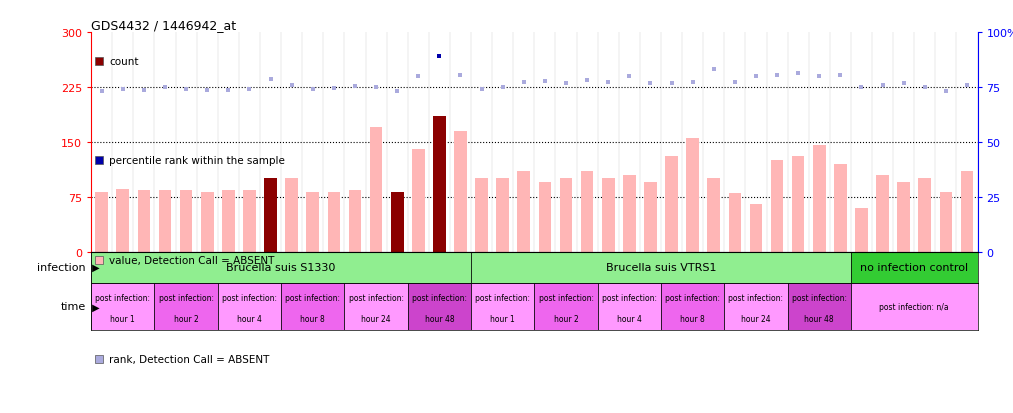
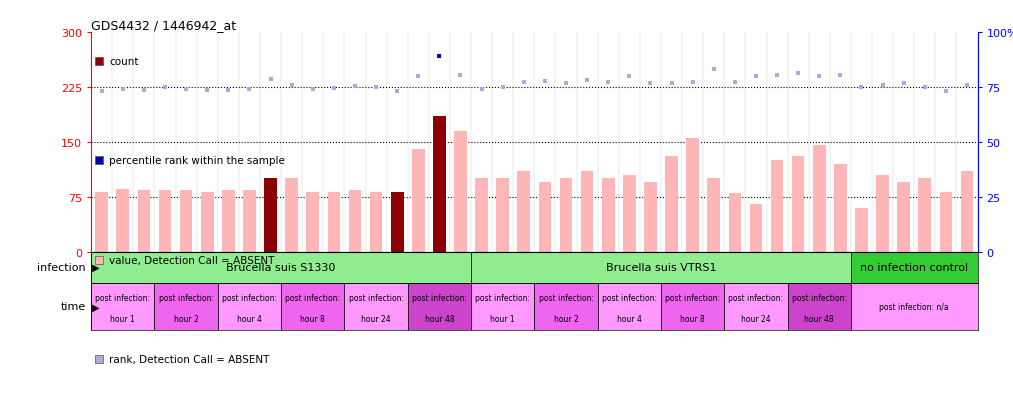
GSM528210: 170 -> 82
